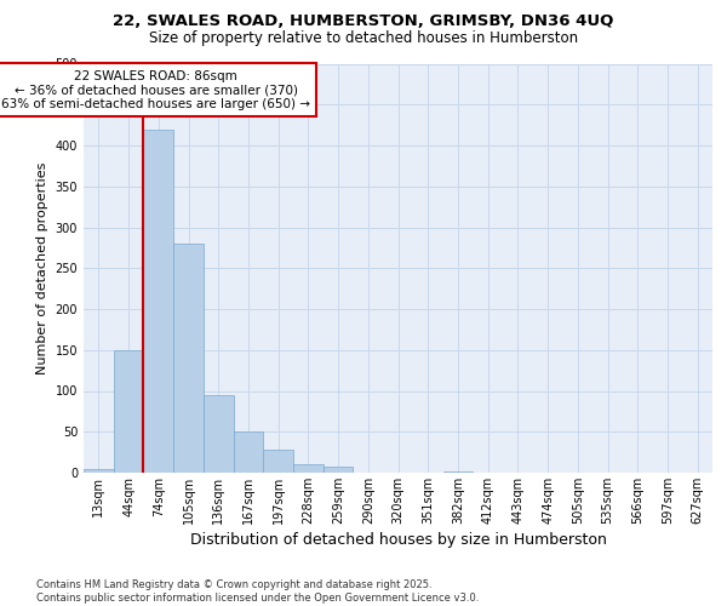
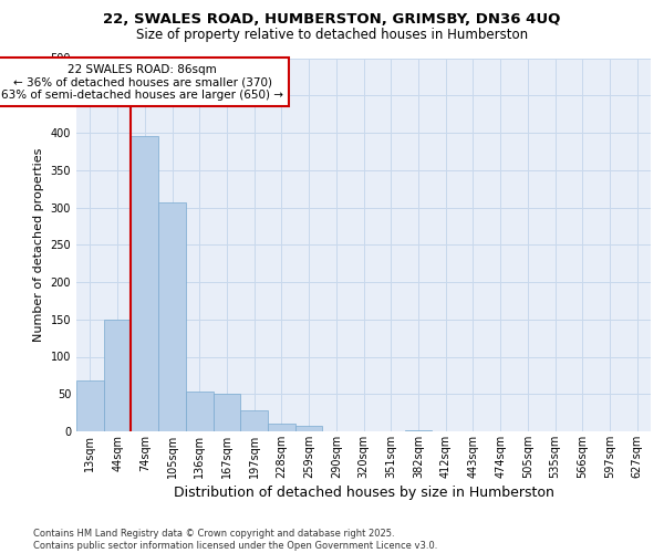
13sqm: 5 -> 68
74sqm: 420 -> 396
105sqm: 280 -> 306
136sqm: 95 -> 54
